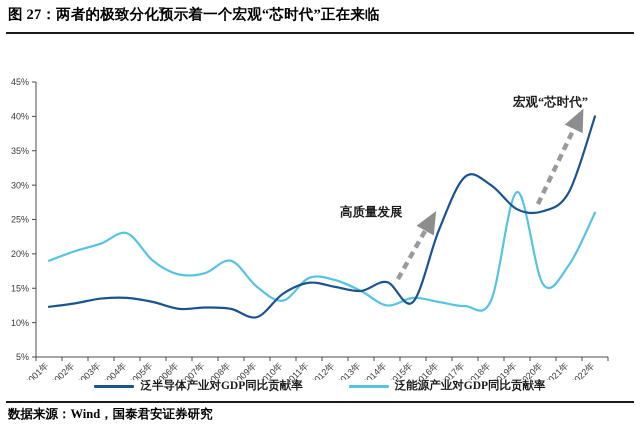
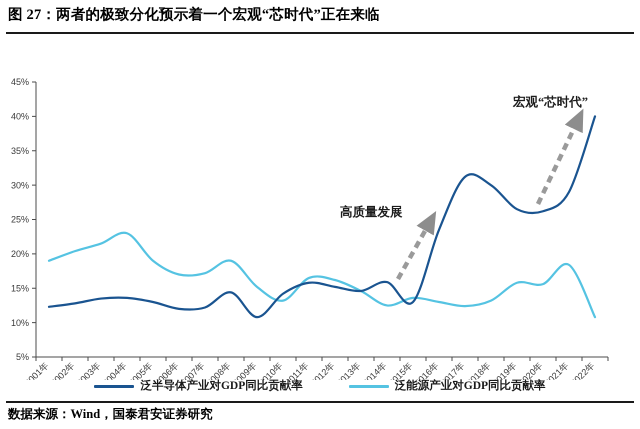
泛半导体产业对GDP同比贡献率/2008年: 12% -> 14%
泛能源产业对GDP同比贡献率/2019年: 29% -> 16%
泛能源产业对GDP同比贡献率/2022年: 26% -> 11%
